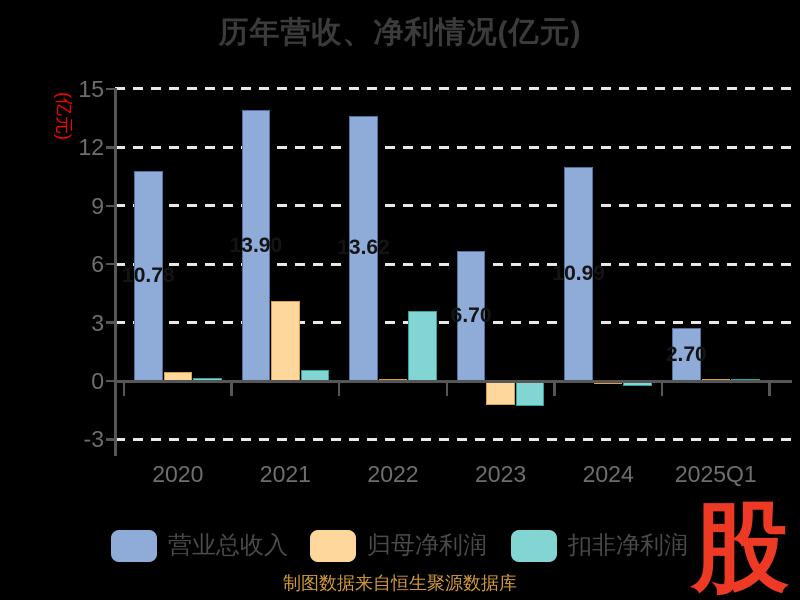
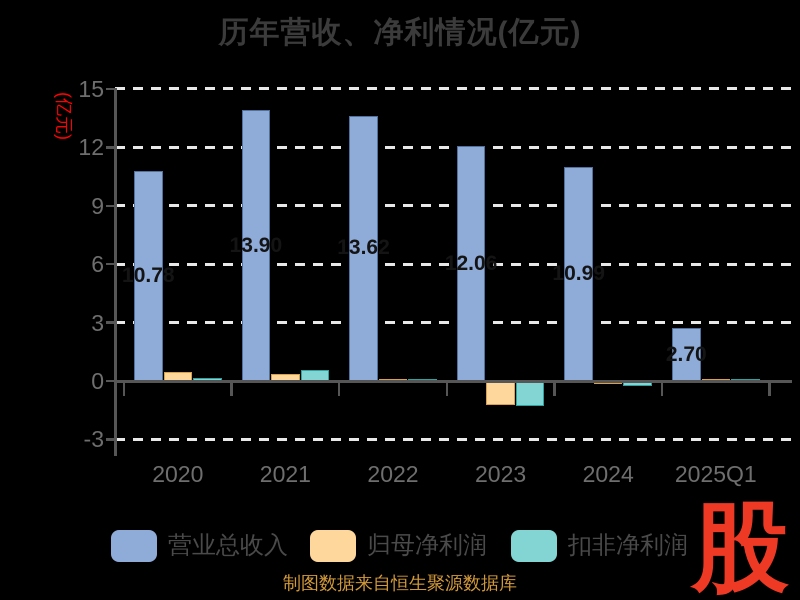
归母净利润/2021: 4.1 -> 0.4
扣非净利润/2022: 3.6 -> 0.1
营业总收入/2023: 6.70 -> 12.06
